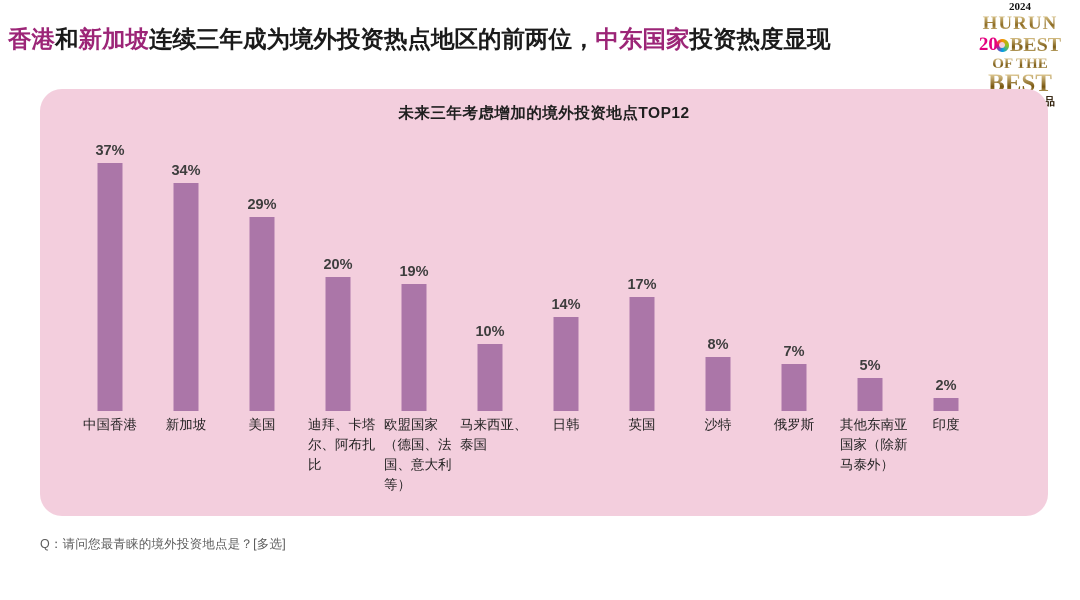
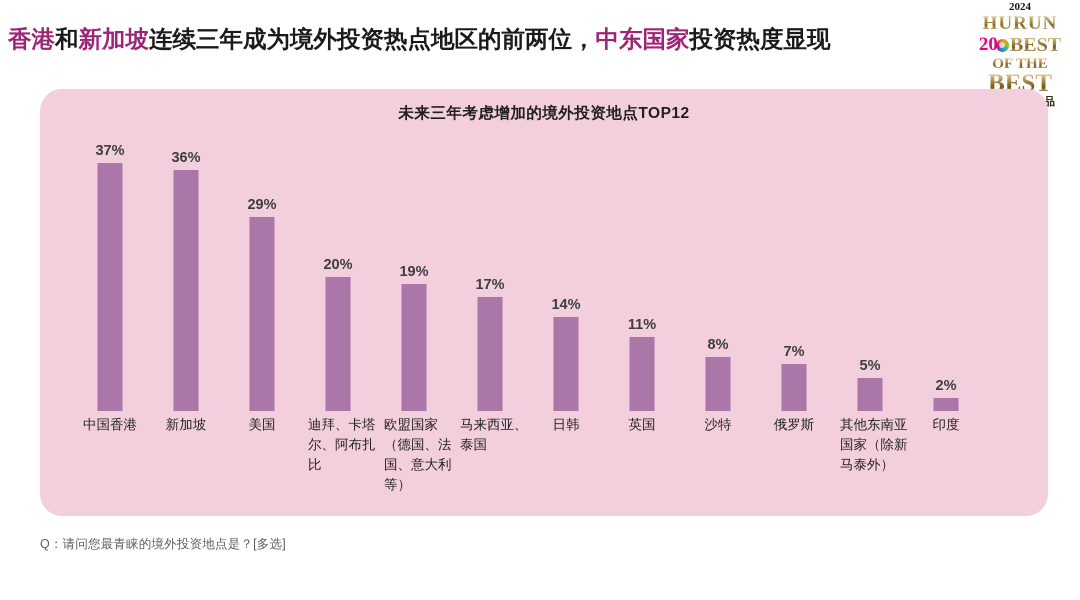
新加坡: 34% -> 36%
马来西亚、泰国: 10% -> 17%
英国: 17% -> 11%
